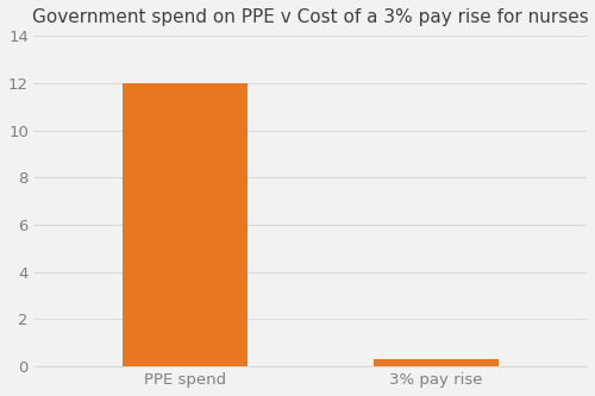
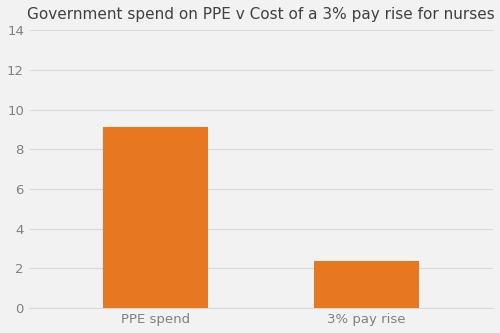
PPE spend: 12.0 -> 9.1
3% pay rise: 0.3 -> 2.4
